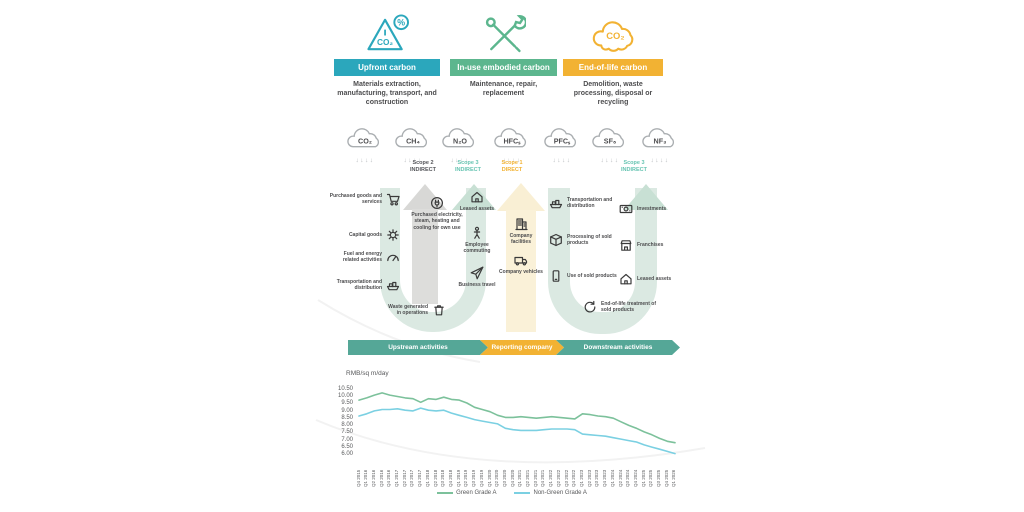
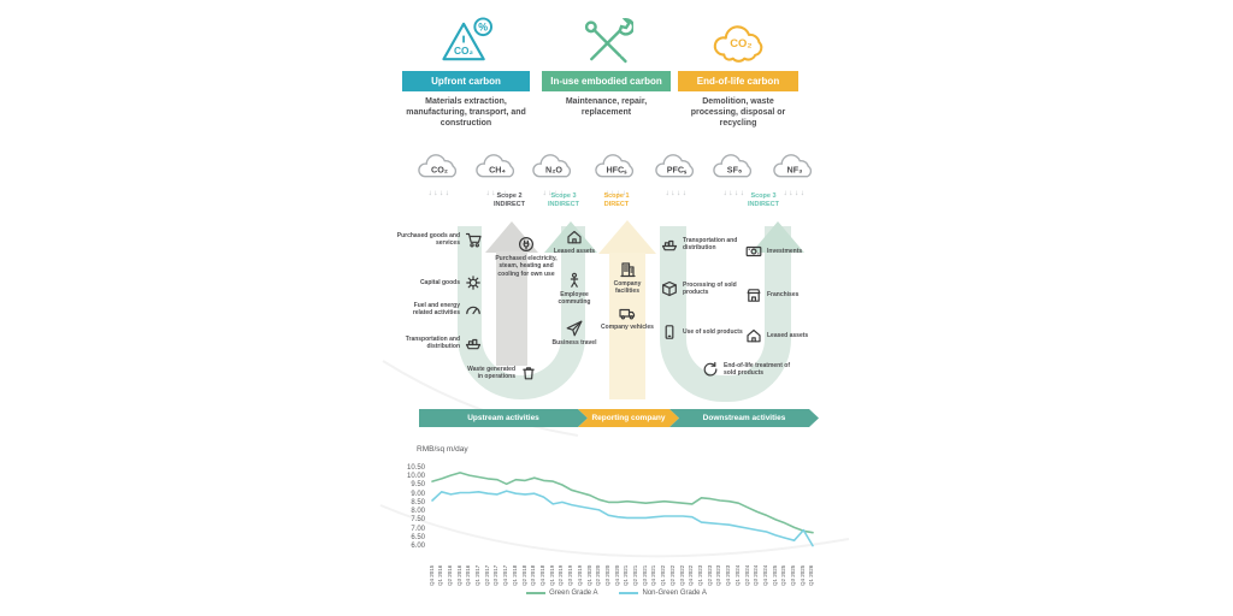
Non-Green Grade A/Q1 2016: 8.8 -> 9.2
Non-Green Grade A/Q1 2019: 8.8 -> 8.5
Non-Green Grade A/Q4 2025: 6.2 -> 7.0
